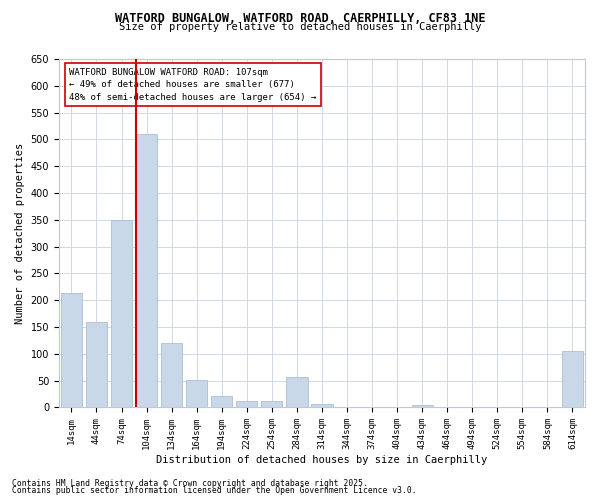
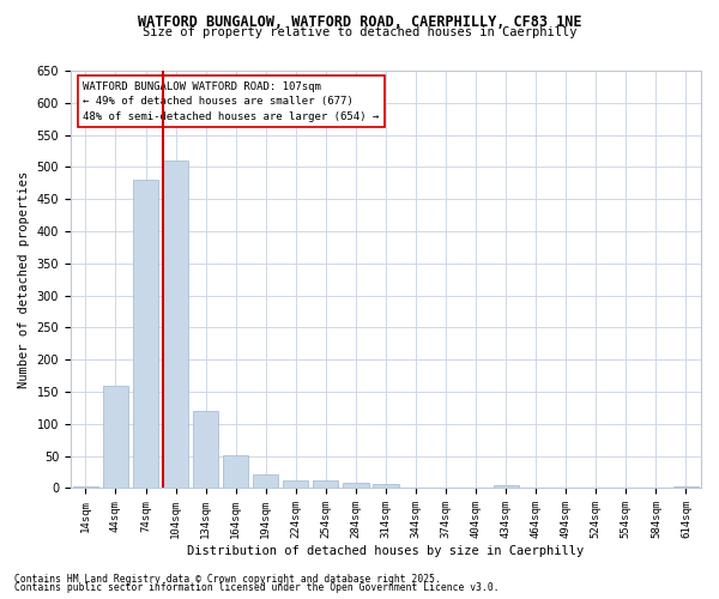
14sqm: 214 -> 3
74sqm: 350 -> 480
284sqm: 56 -> 9
614sqm: 106 -> 3
